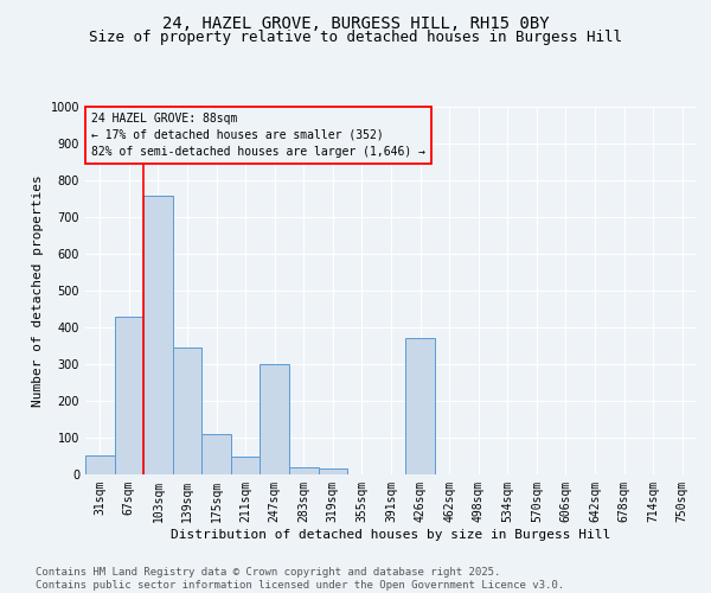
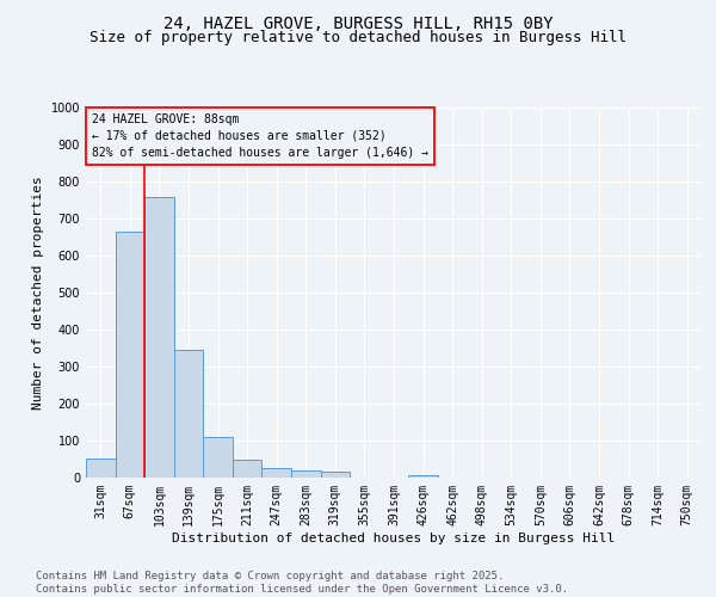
67sqm: 430 -> 665
247sqm: 300 -> 27
426sqm: 370 -> 8
